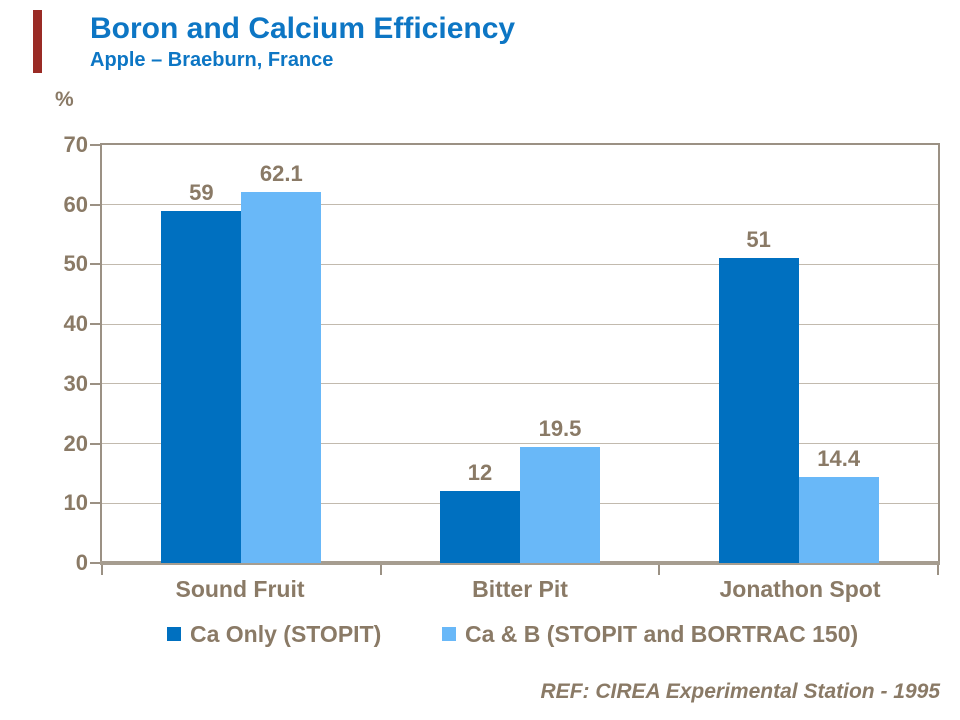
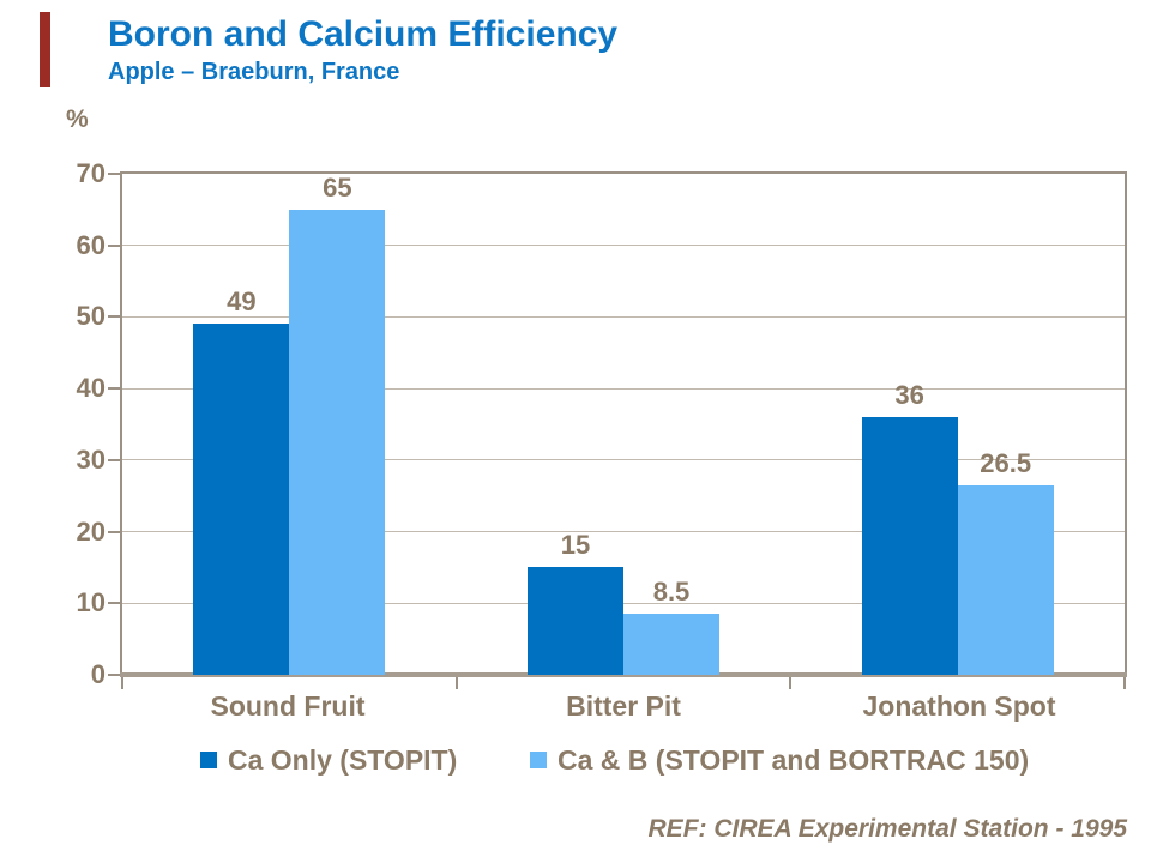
Ca Only (STOPIT)/Sound Fruit: 59 -> 49
Ca & B (STOPIT and BORTRAC 150)/Sound Fruit: 62.1 -> 65
Ca Only (STOPIT)/Bitter Pit: 12 -> 15
Ca & B (STOPIT and BORTRAC 150)/Bitter Pit: 19.5 -> 8.5
Ca Only (STOPIT)/Jonathon Spot: 51 -> 36
Ca & B (STOPIT and BORTRAC 150)/Jonathon Spot: 14.4 -> 26.5
